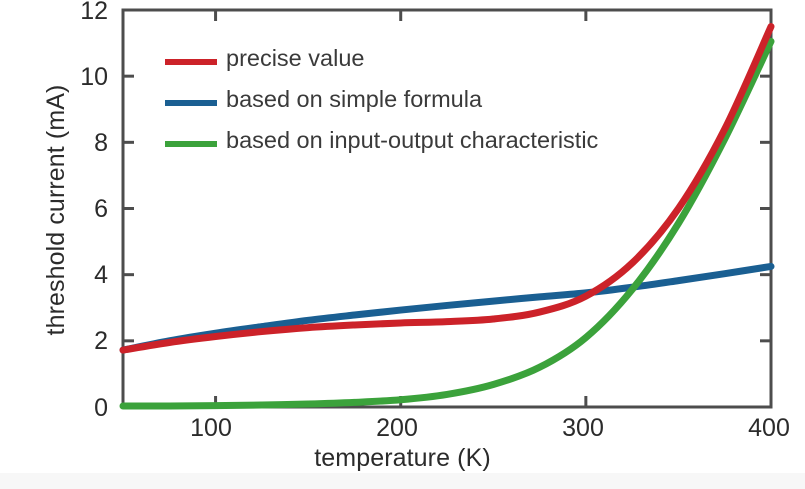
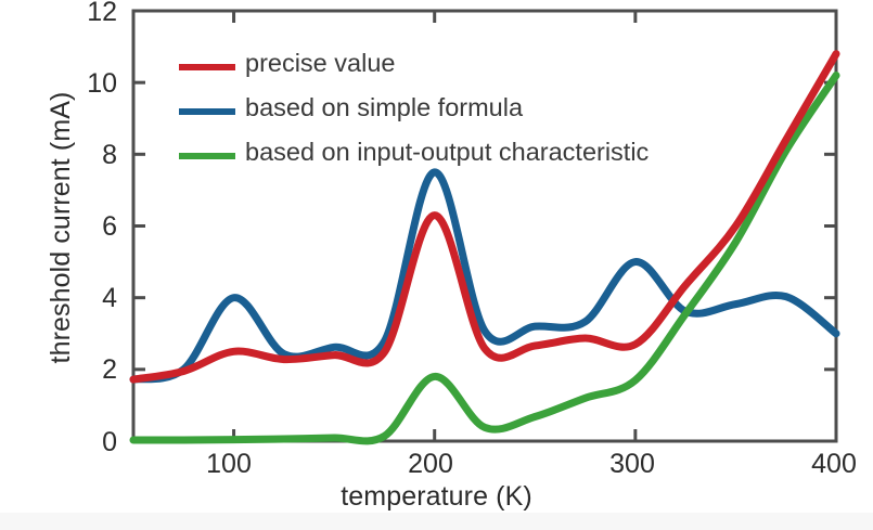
precise value/100: 2.1 -> 2.5
based on simple formula/100: 2.2 -> 4.0
precise value/200: 2.5 -> 6.3
based on simple formula/200: 2.9 -> 7.5
based on input-output characteristic/200: 0.2 -> 1.8
precise value/300: 3.4 -> 2.7
based on simple formula/300: 3.5 -> 5.0
based on input-output characteristic/300: 2.1 -> 1.7
precise value/400: 11.5 -> 10.8
based on simple formula/400: 4.2 -> 3.0
based on input-output characteristic/400: 11.1 -> 10.2
